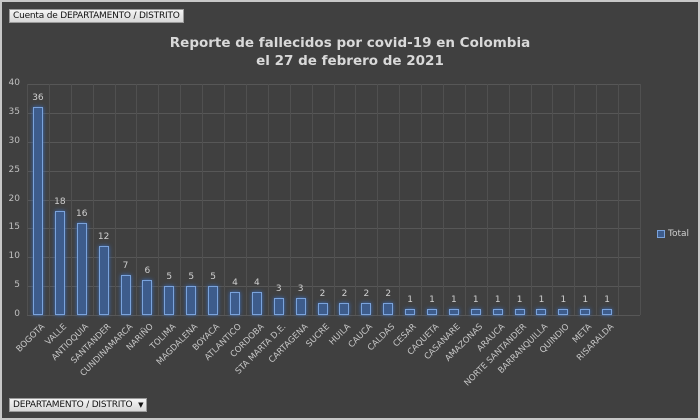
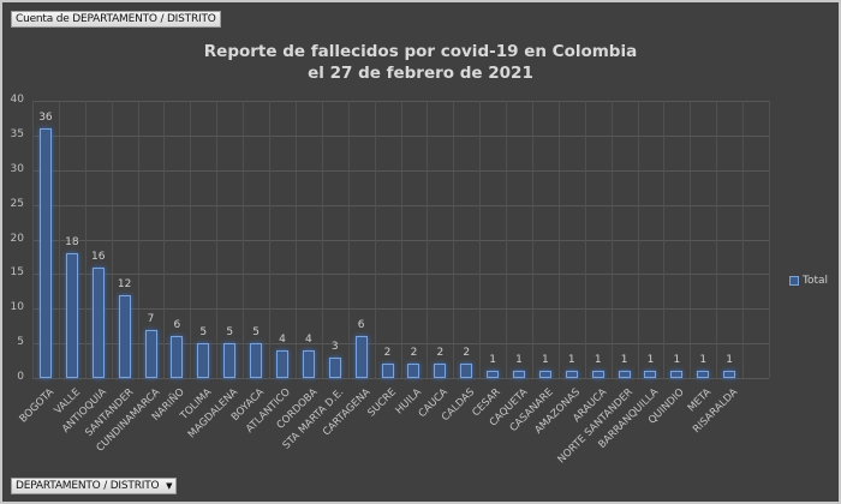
CARTAGENA: 3 -> 6
